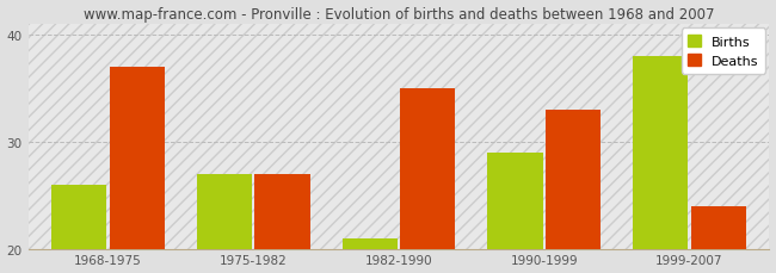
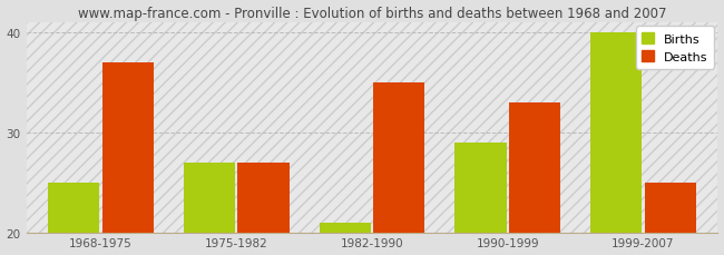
Births/1968-1975: 26 -> 25
Births/1999-2007: 38 -> 40
Deaths/1999-2007: 24 -> 25
